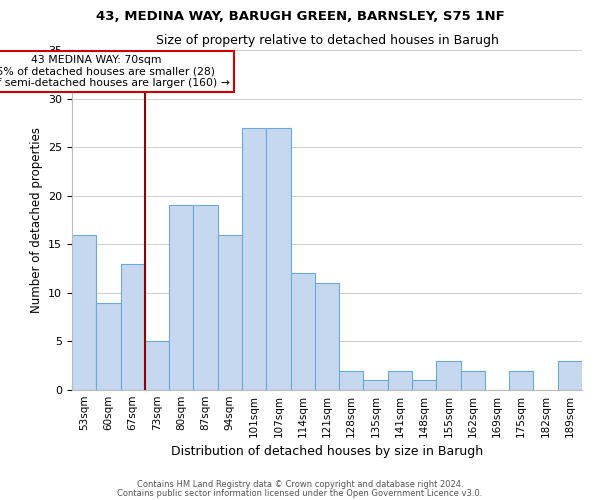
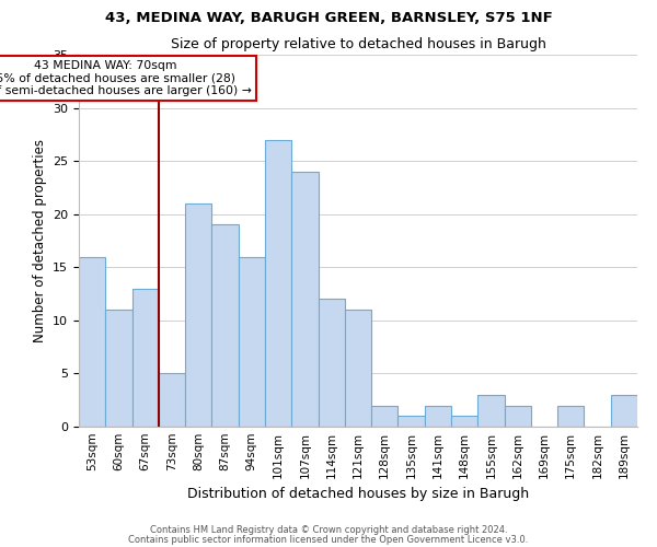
60sqm: 9 -> 11
80sqm: 19 -> 21
107sqm: 27 -> 24
